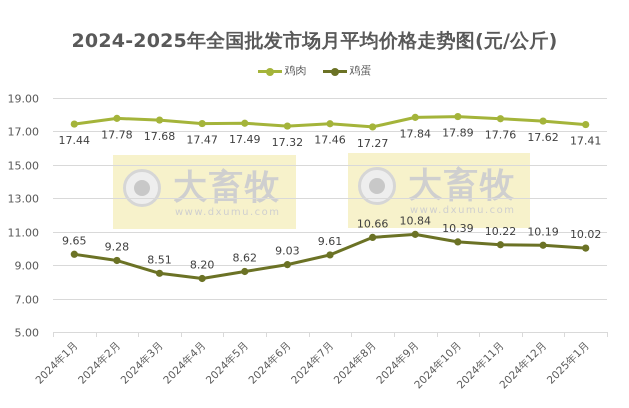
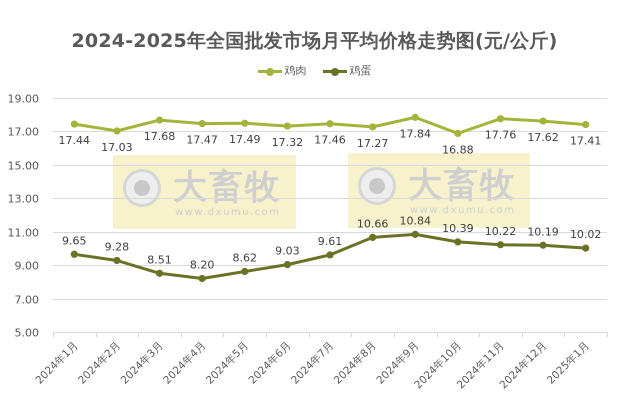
鸡肉/2024年2月: 17.78 -> 17.03
鸡肉/2024年10月: 17.89 -> 16.88
